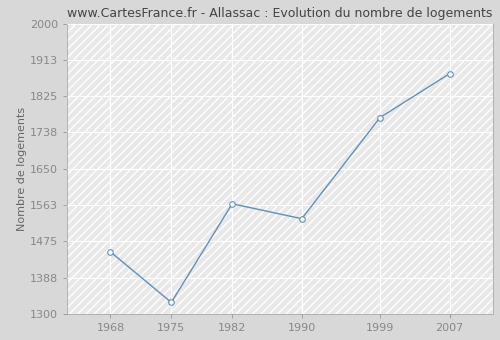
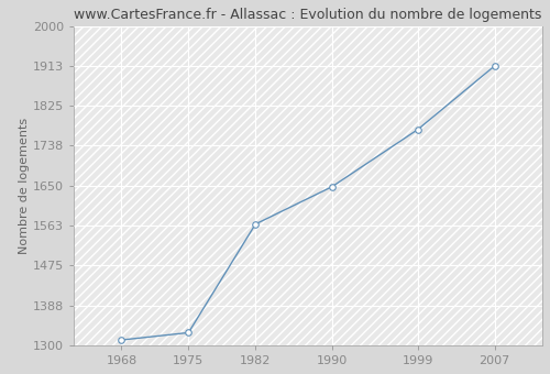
1968: 1450 -> 1312
1990: 1530 -> 1648
2007: 1880 -> 1913
